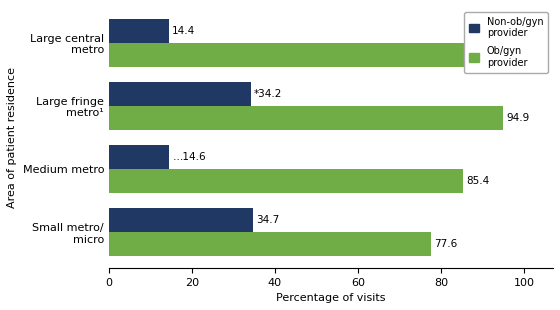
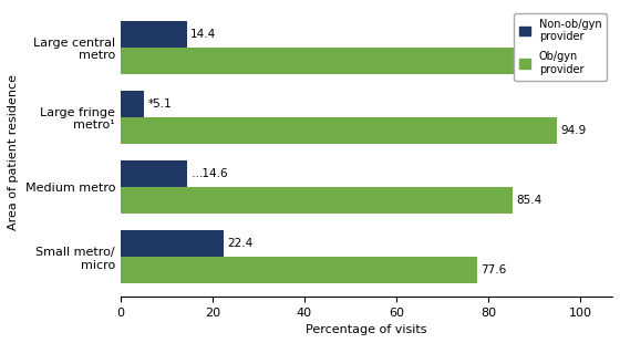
Non-ob/gyn provider/Large fringe metro¹: *34.2 -> *5.1
Non-ob/gyn provider/Small metro/ micro: 34.7 -> 22.4
